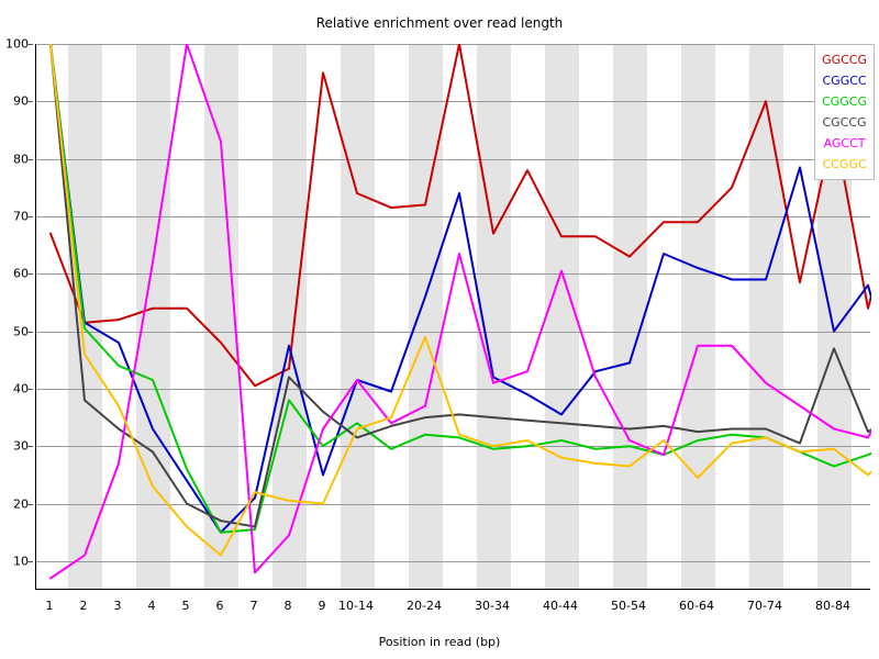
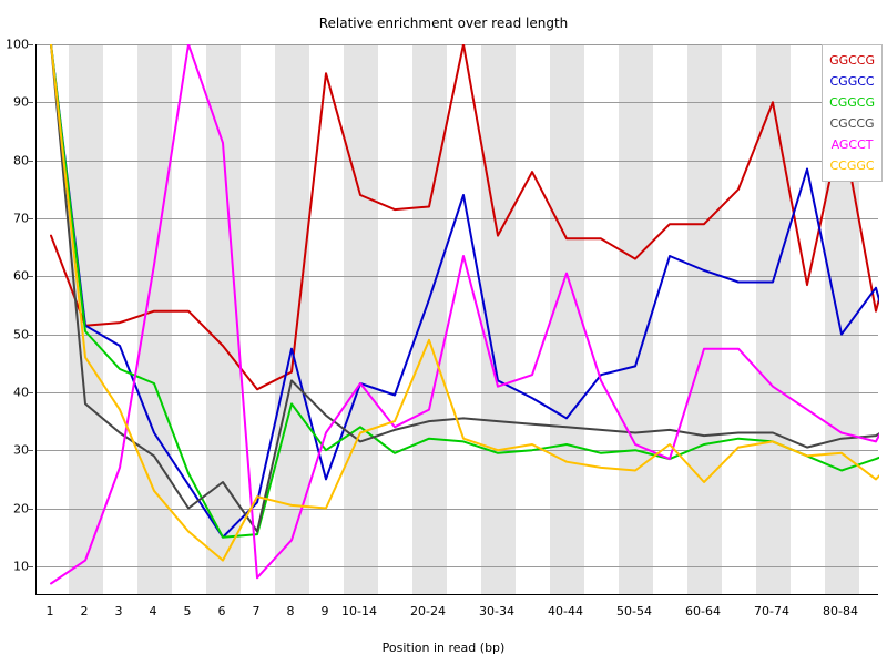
CGCCG/6: 17 -> 24
CGCCG/80-84: 47 -> 32
